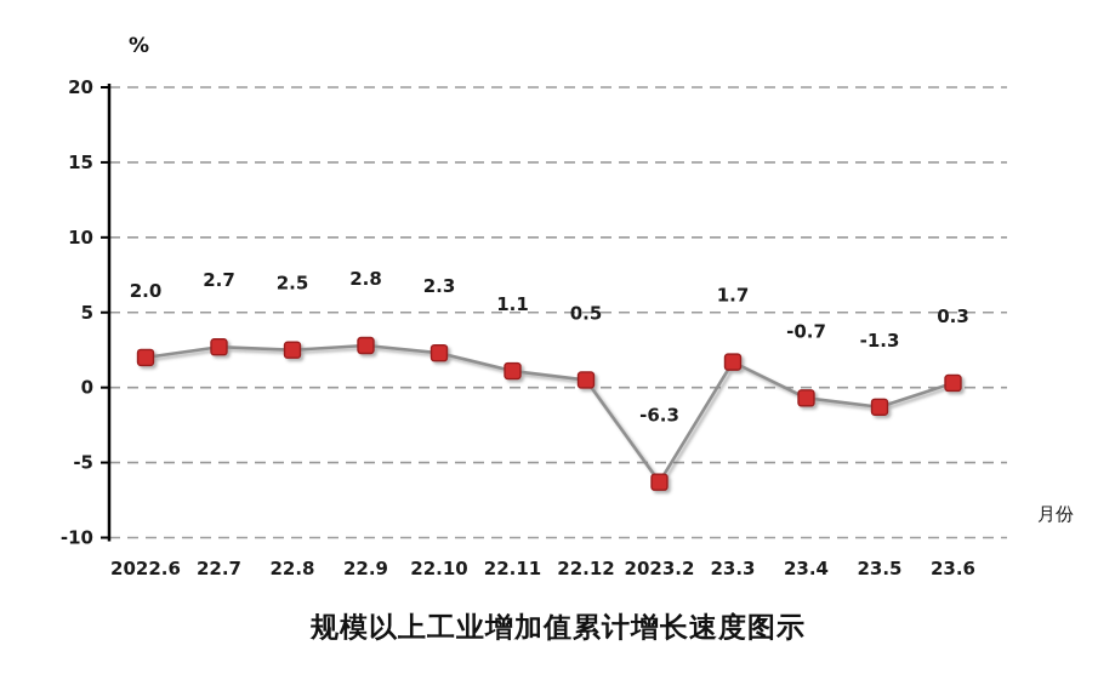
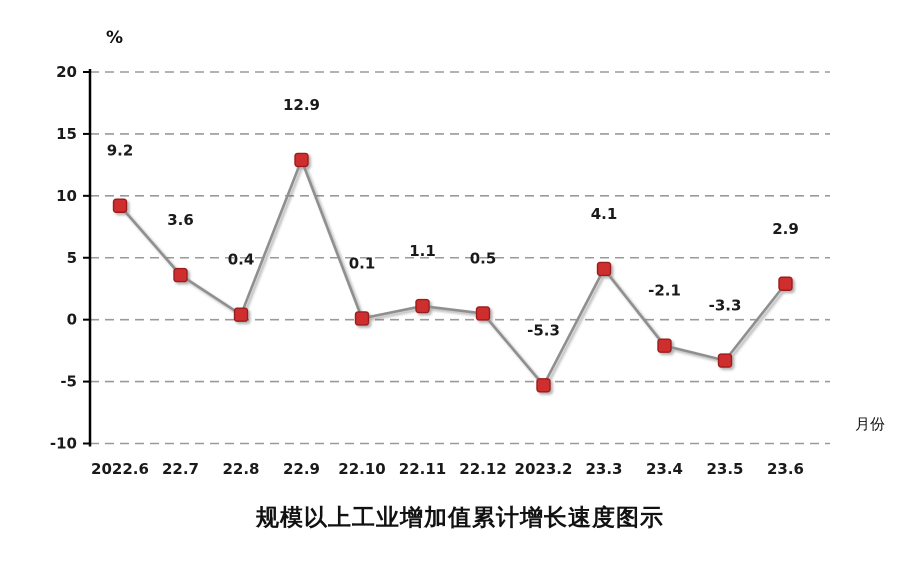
2022.6: 2.0 -> 9.2
22.7: 2.7 -> 3.6
22.8: 2.5 -> 0.4
22.9: 2.8 -> 12.9
22.10: 2.3 -> 0.1
2023.2: -6.3 -> -5.3
23.3: 1.7 -> 4.1
23.4: -0.7 -> -2.1
23.5: -1.3 -> -3.3
23.6: 0.3 -> 2.9
